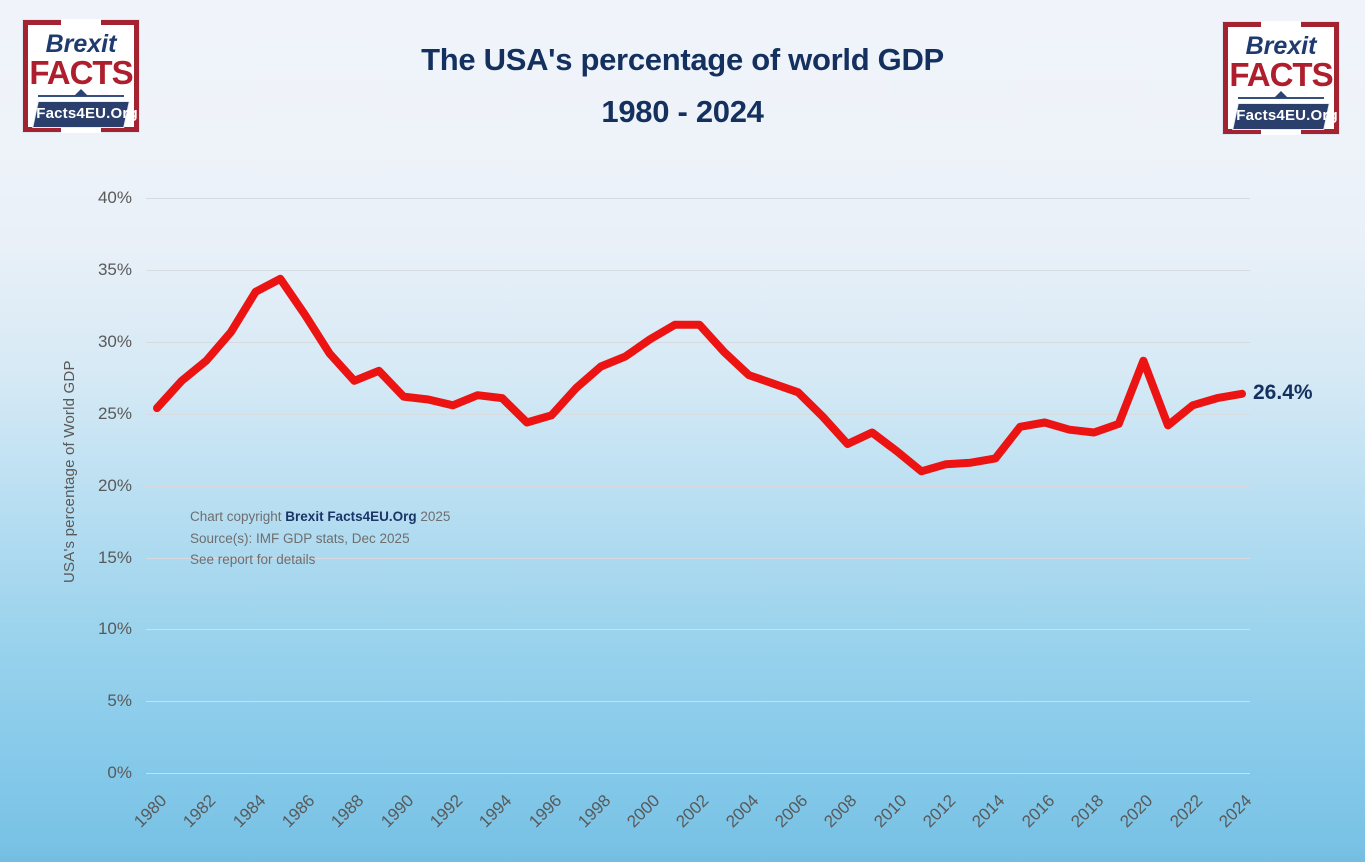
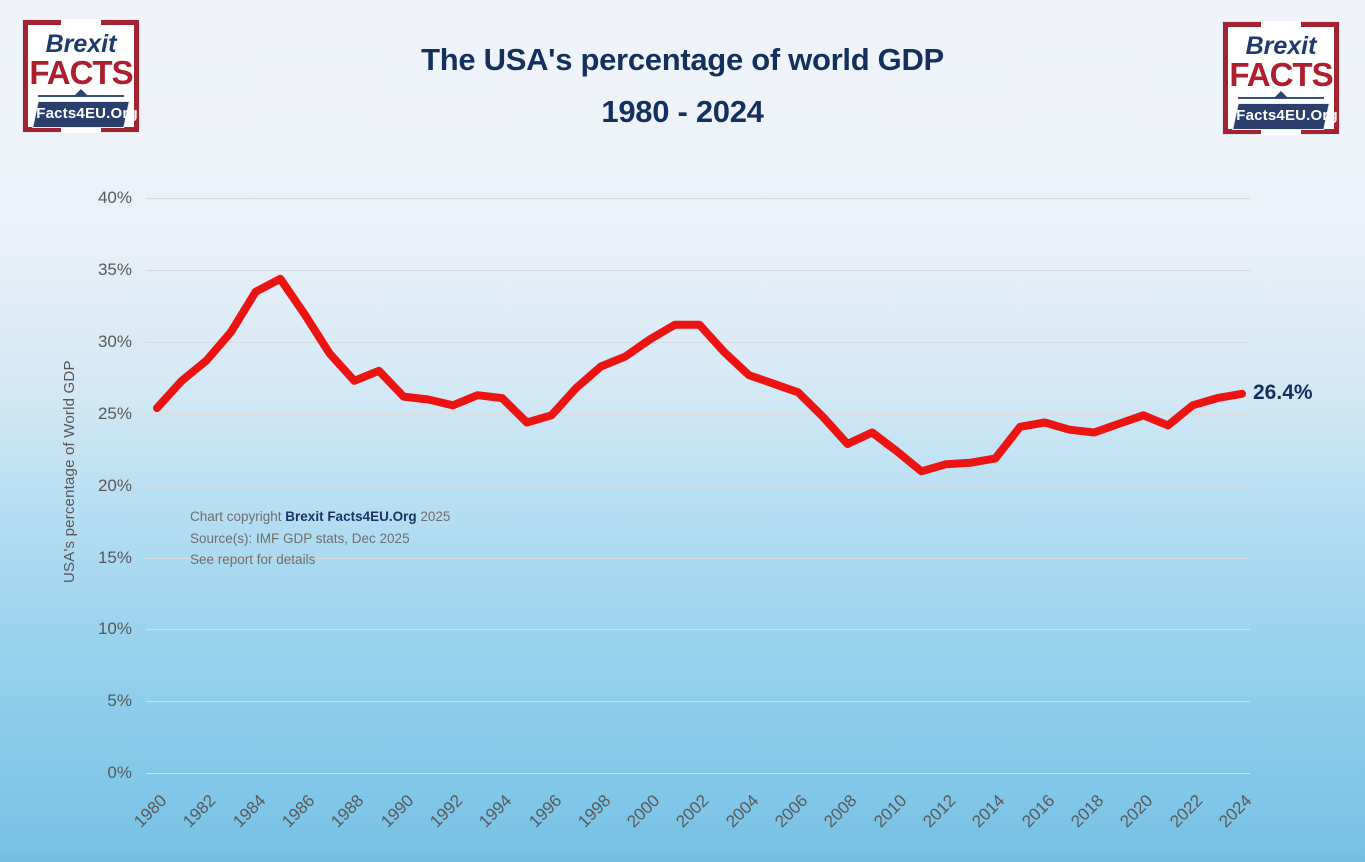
2020: 28.7% -> 24.9%
